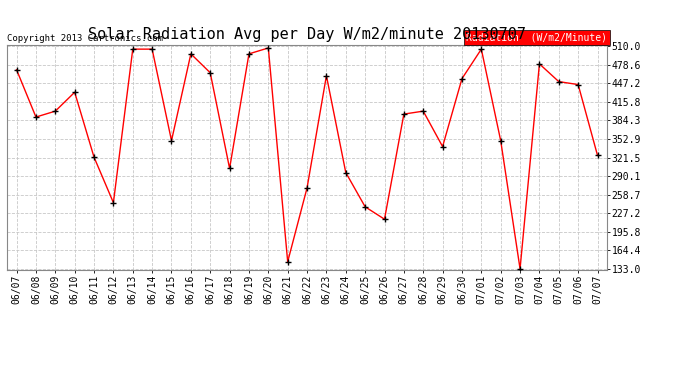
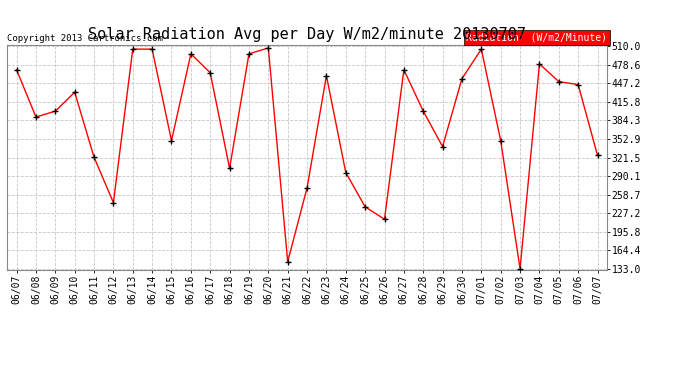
06/27: 395 -> 470
